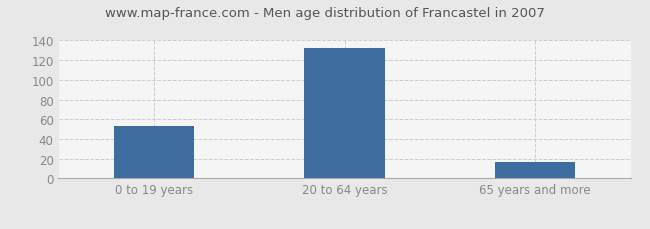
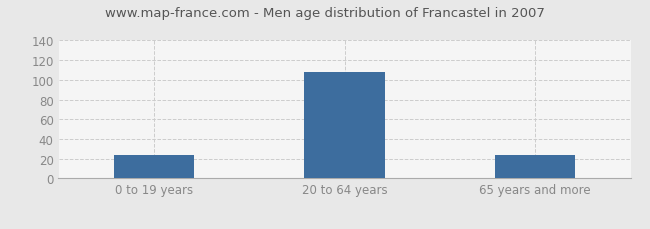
0 to 19 years: 53 -> 24
20 to 64 years: 132 -> 108
65 years and more: 17 -> 24
